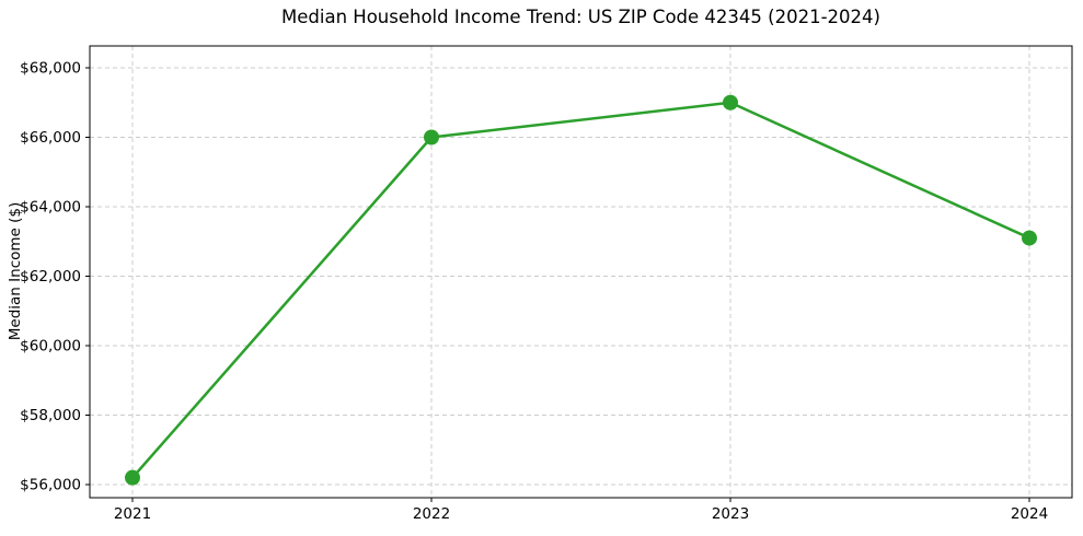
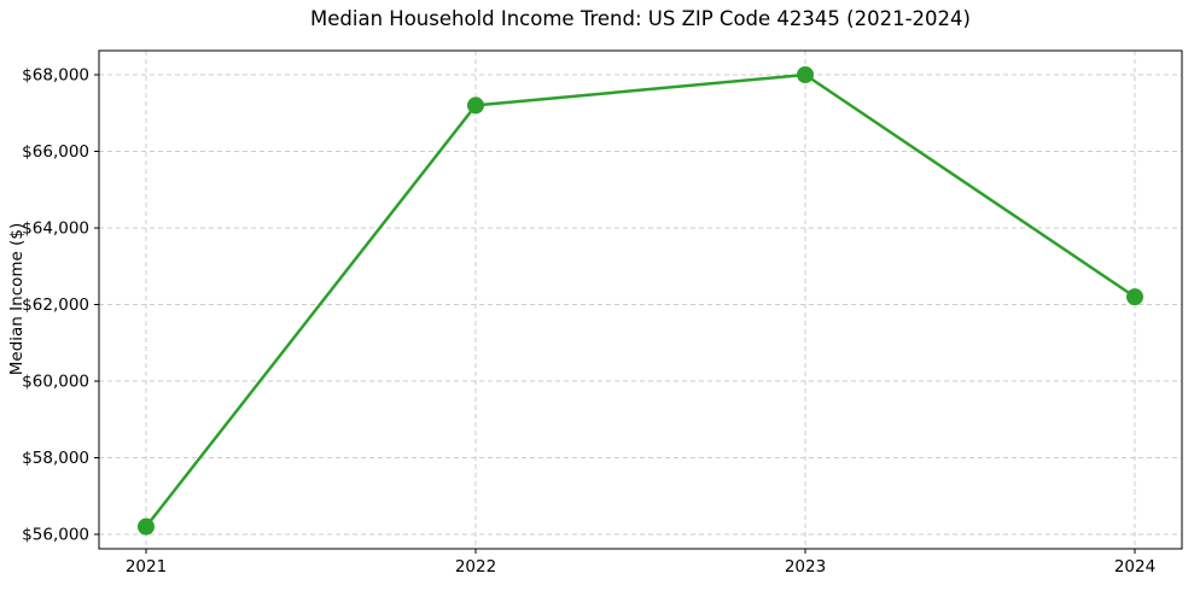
2022: $66000 -> $67200
2023: $67000 -> $68000
2024: $63100 -> $62200
